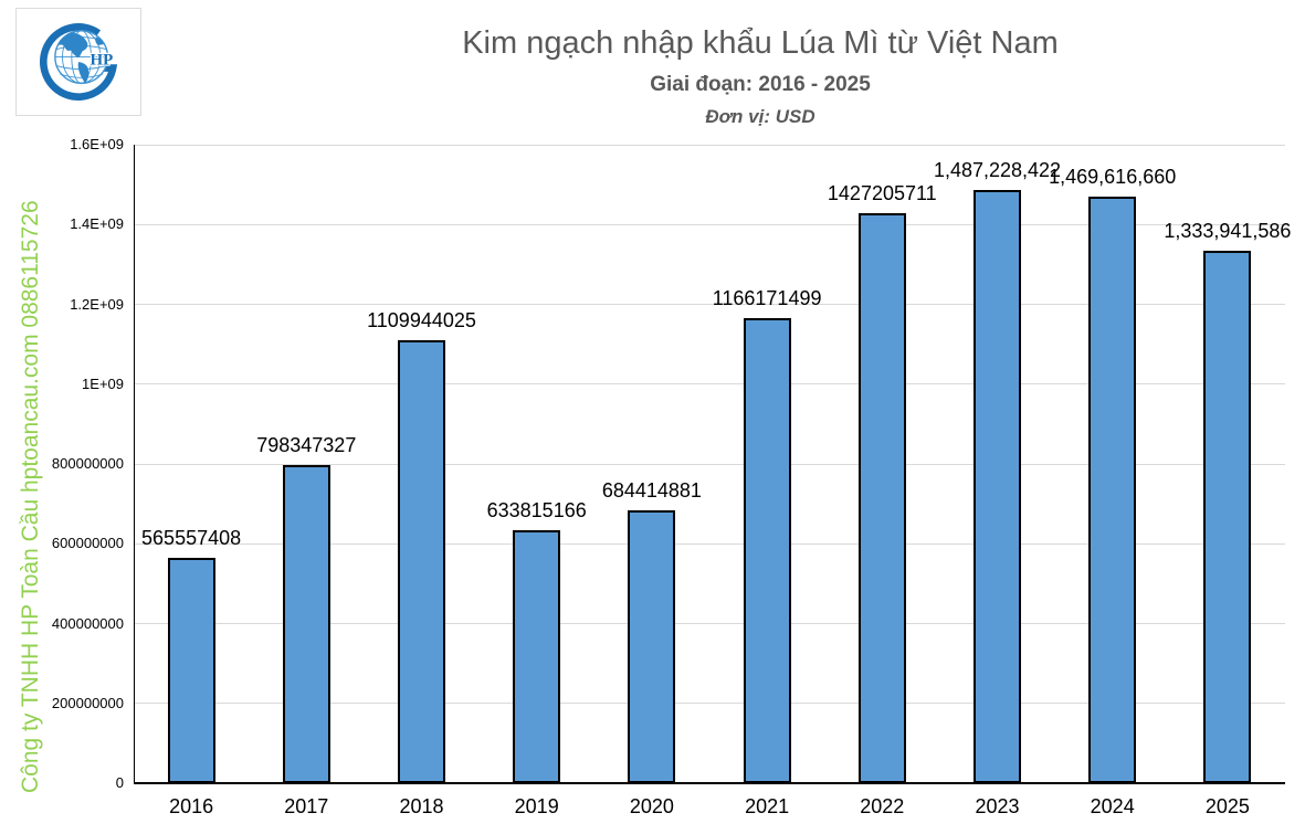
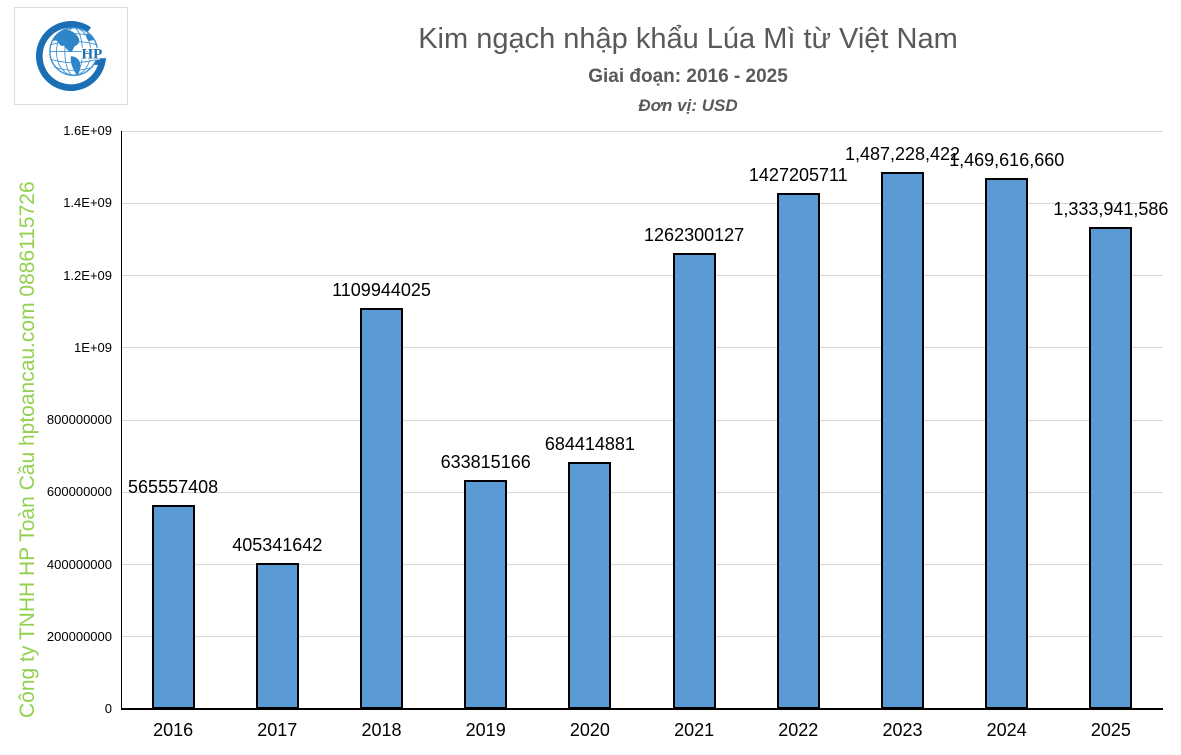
2017: 798347327 -> 405341642
2021: 1166171499 -> 1262300127
